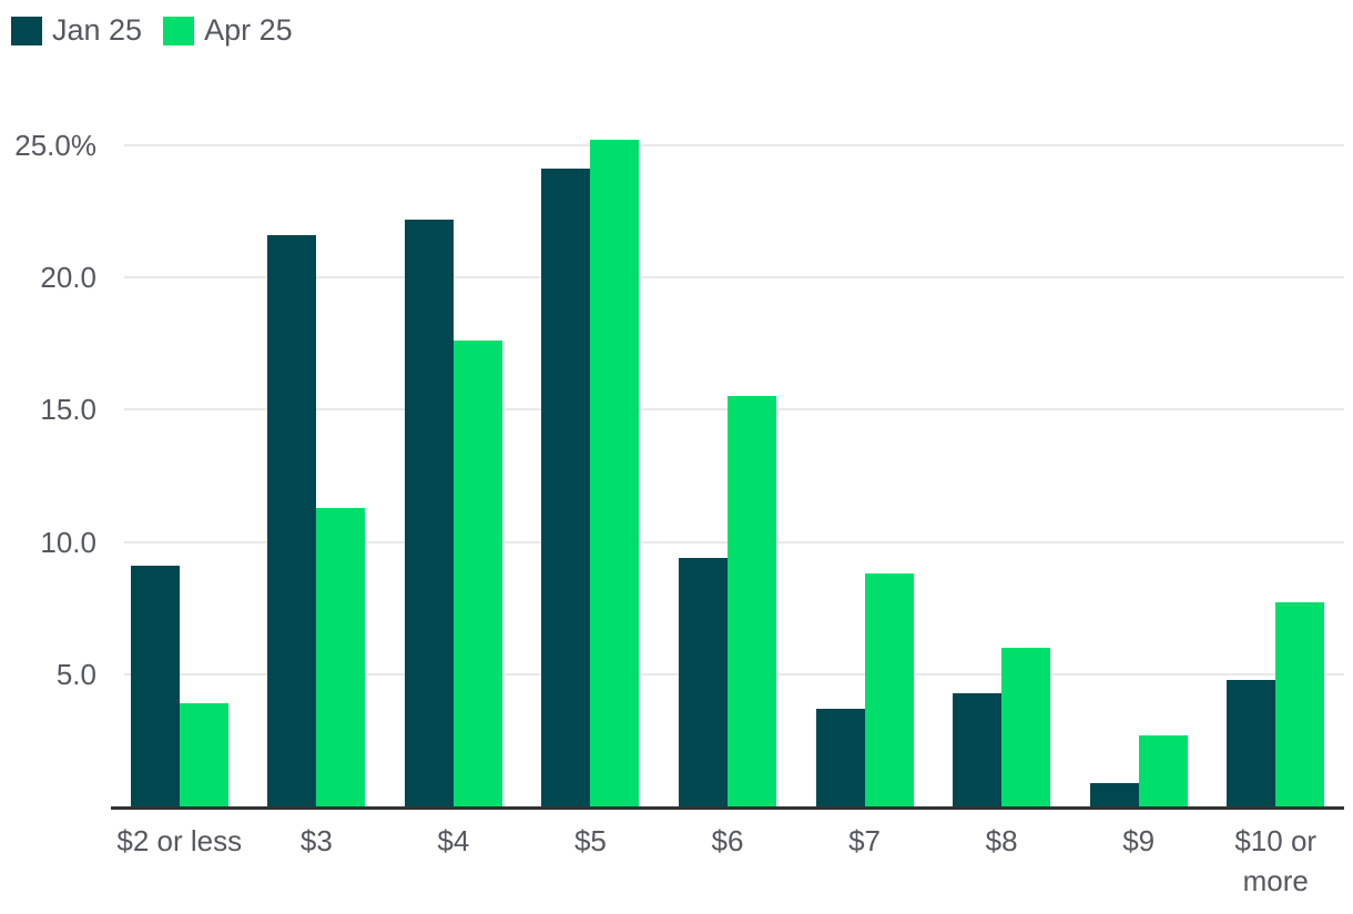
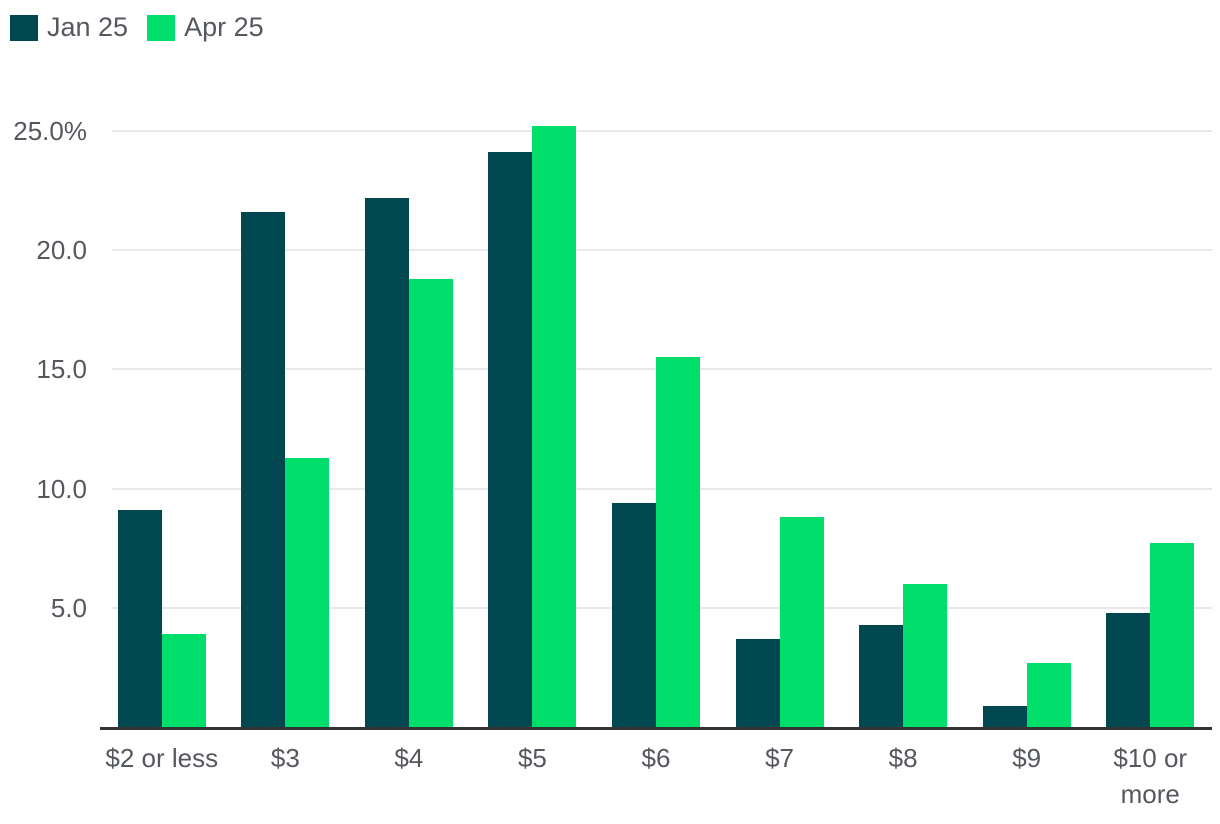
Apr 25/$4: 17.6% -> 18.8%
